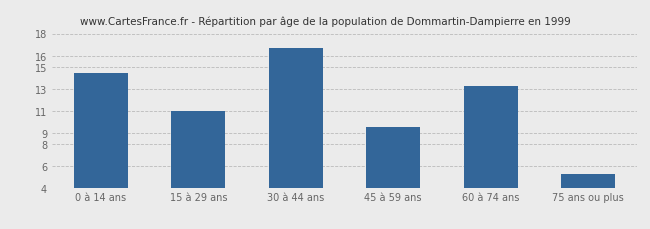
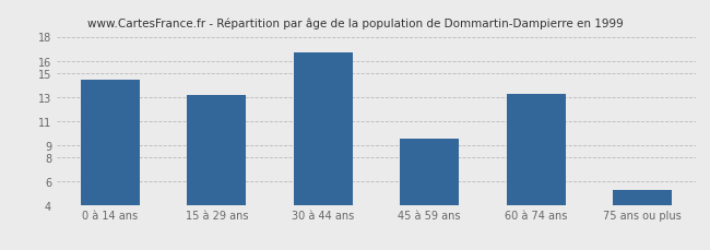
15 à 29 ans: 11.0 -> 13.1
